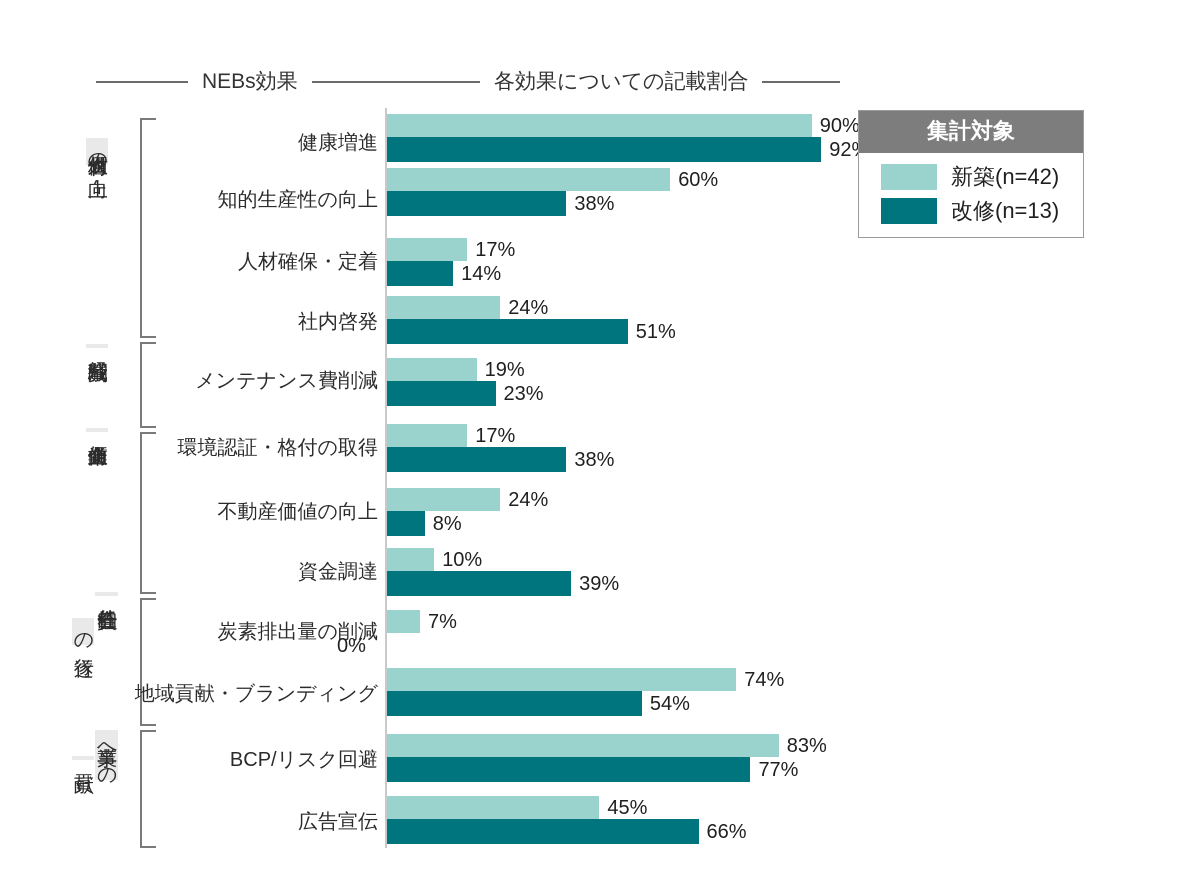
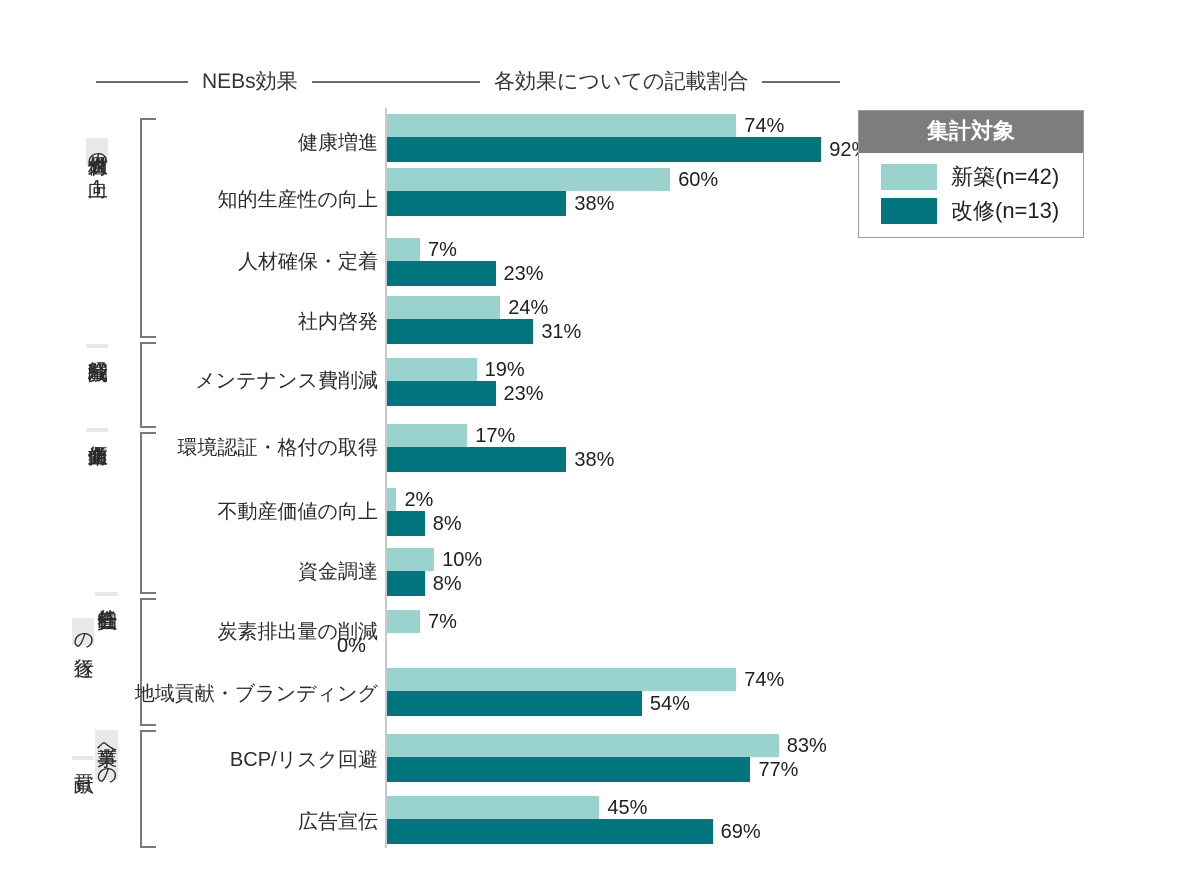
新築(n=42)/健康増進: 90% -> 74%
新築(n=42)/人材確保・定着: 17% -> 7%
改修(n=13)/人材確保・定着: 14% -> 23%
改修(n=13)/社内啓発: 51% -> 31%
新築(n=42)/不動産価値の向上: 24% -> 2%
改修(n=13)/資金調達: 39% -> 8%
改修(n=13)/広告宣伝: 66% -> 69%
